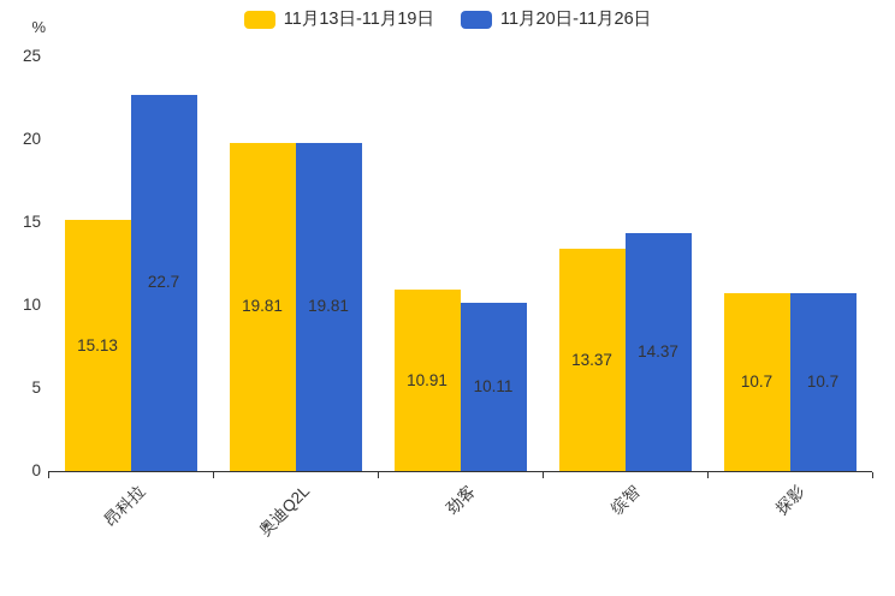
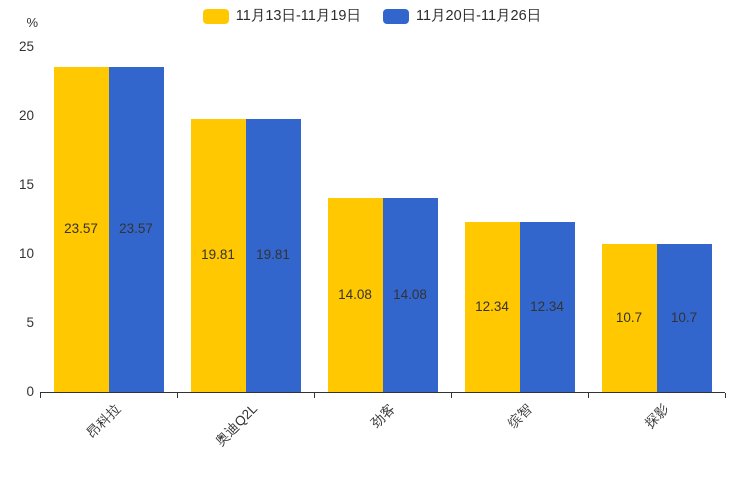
11月13日-11月19日/昂科拉: 15.13 -> 23.57
11月20日-11月26日/昂科拉: 22.7 -> 23.57
11月13日-11月19日/劲客: 10.91 -> 14.08
11月20日-11月26日/劲客: 10.11 -> 14.08
11月13日-11月19日/缤智: 13.37 -> 12.34
11月20日-11月26日/缤智: 14.37 -> 12.34
